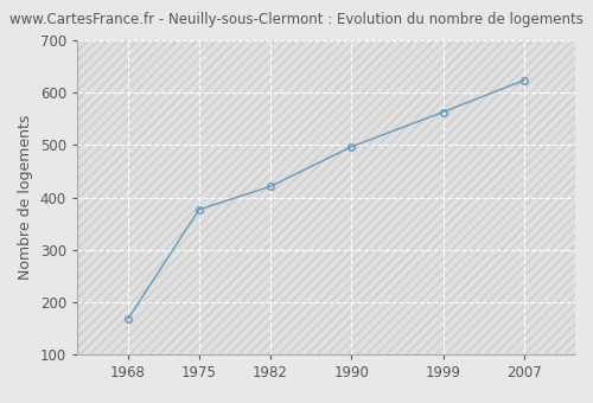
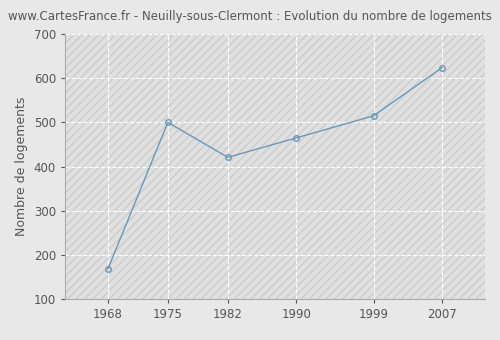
1975: 377 -> 500
1990: 497 -> 465
1999: 563 -> 515
